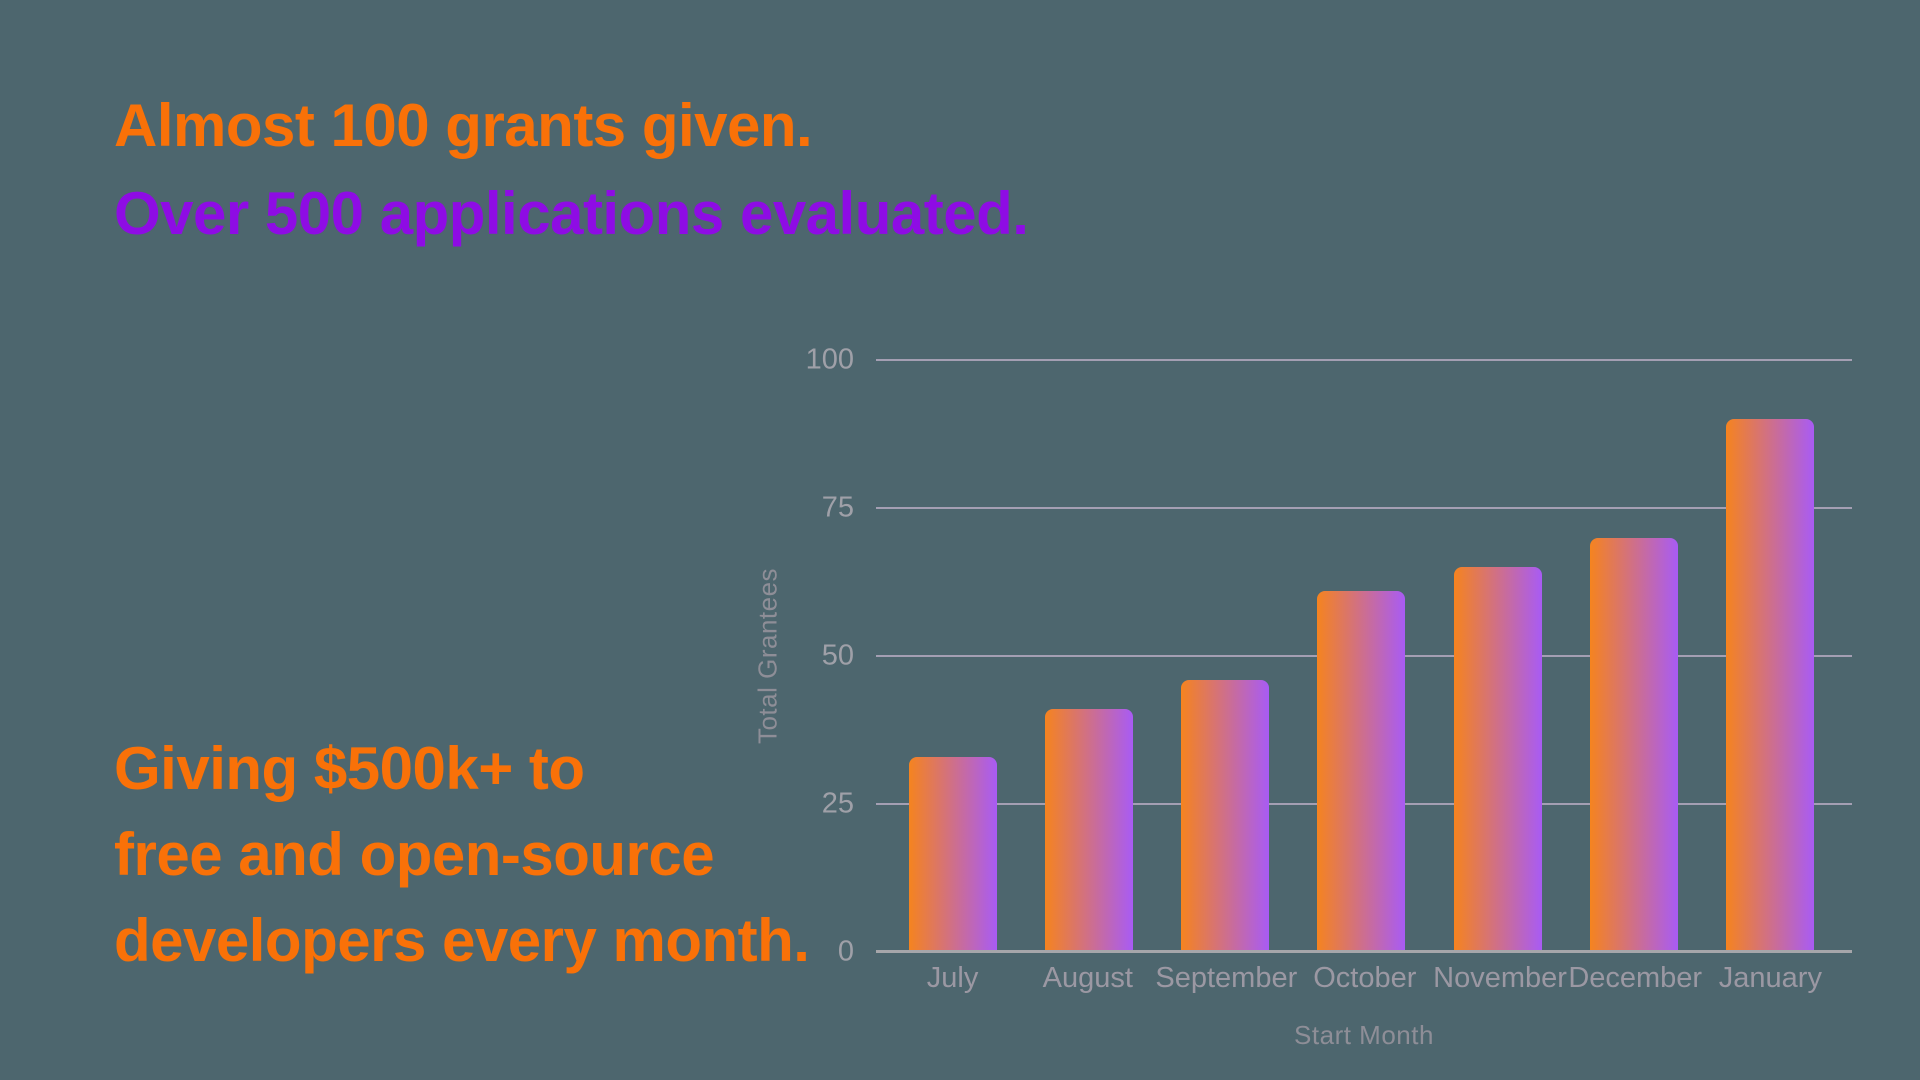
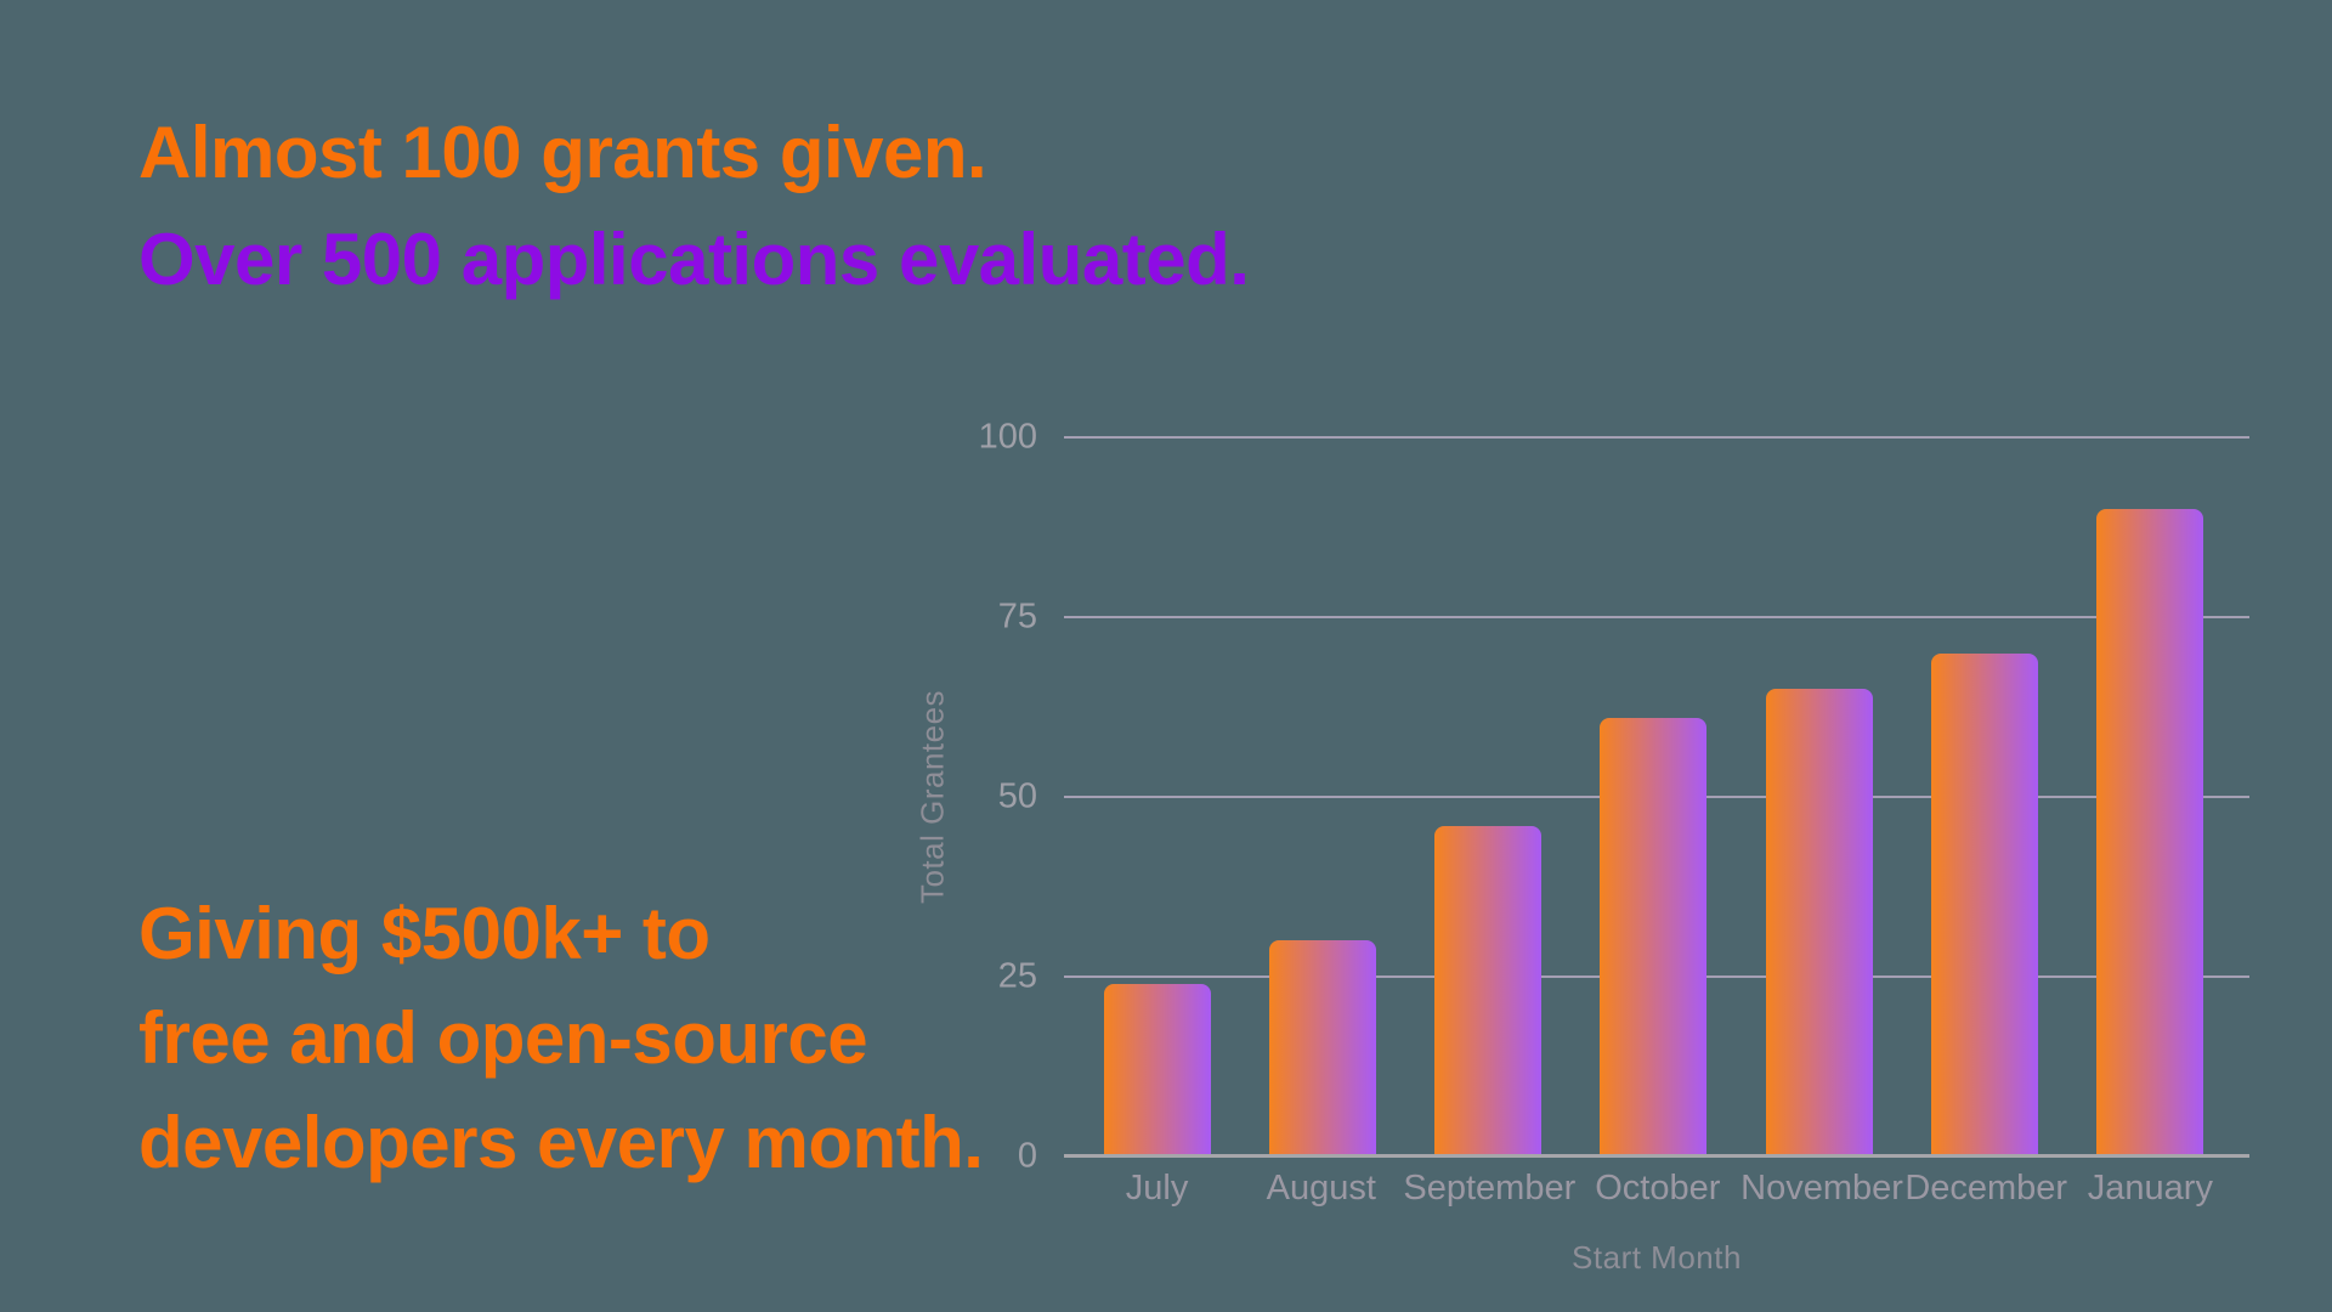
July: 33 -> 24
August: 41 -> 30
